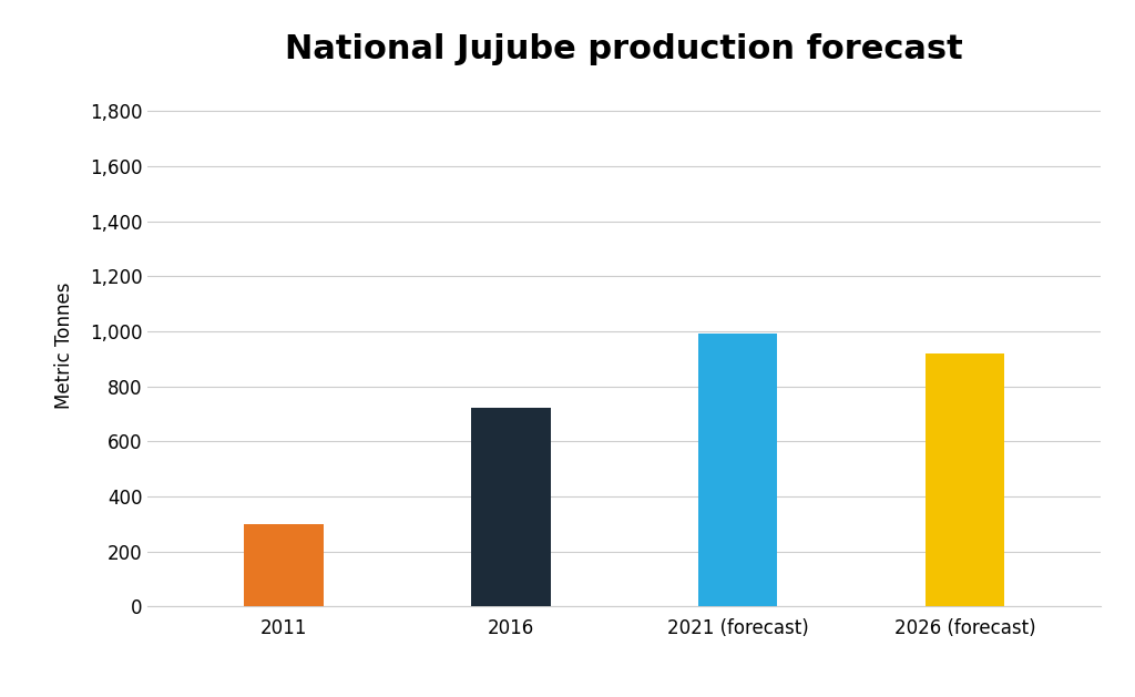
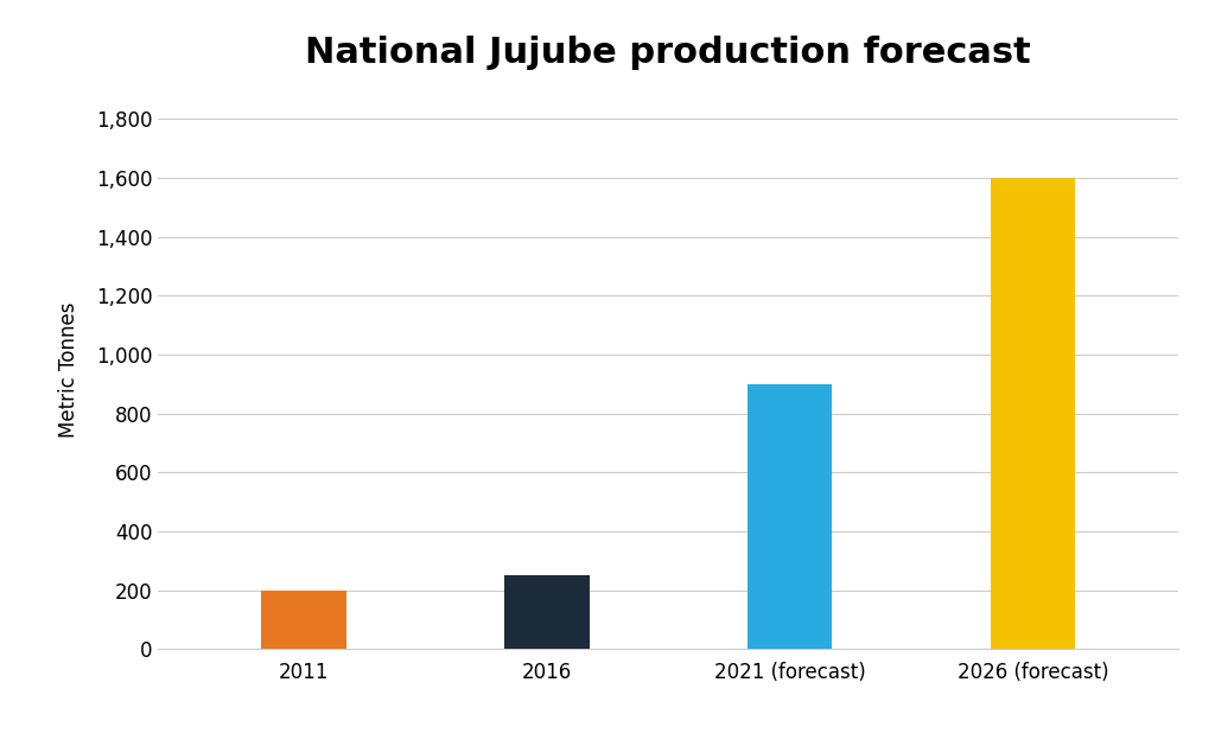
2011: 300 -> 200
2016: 720 -> 250
2021 (forecast): 990 -> 900
2026 (forecast): 920 -> 1,600
